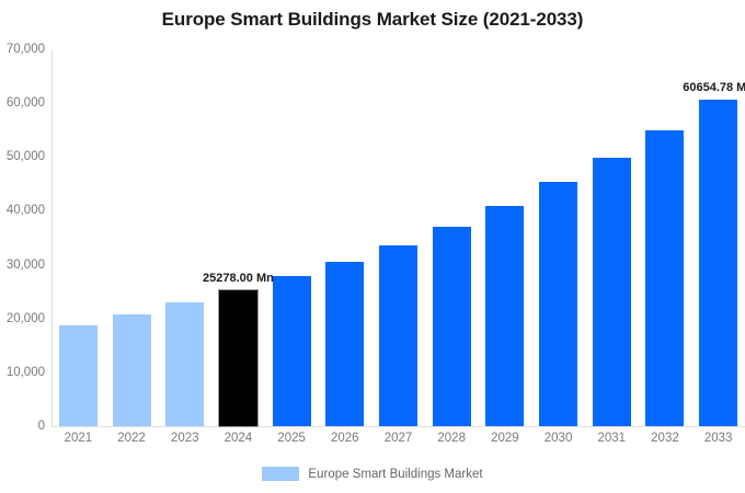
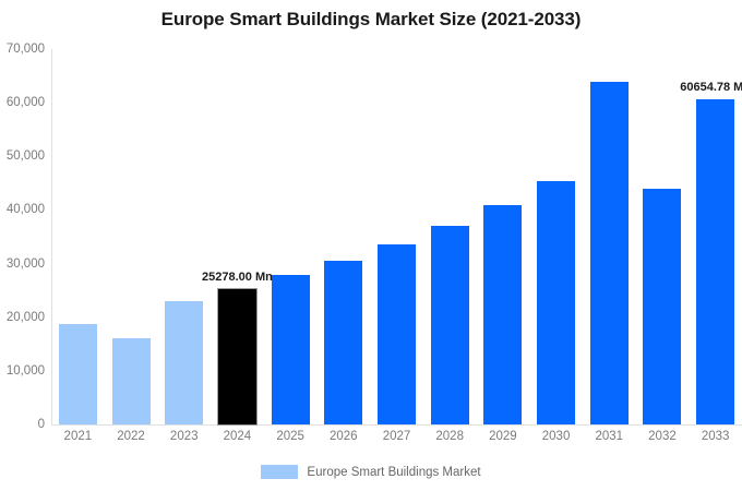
2022: 21000 -> 16000
2031: 50000 -> 64000
2032: 55000 -> 44000
